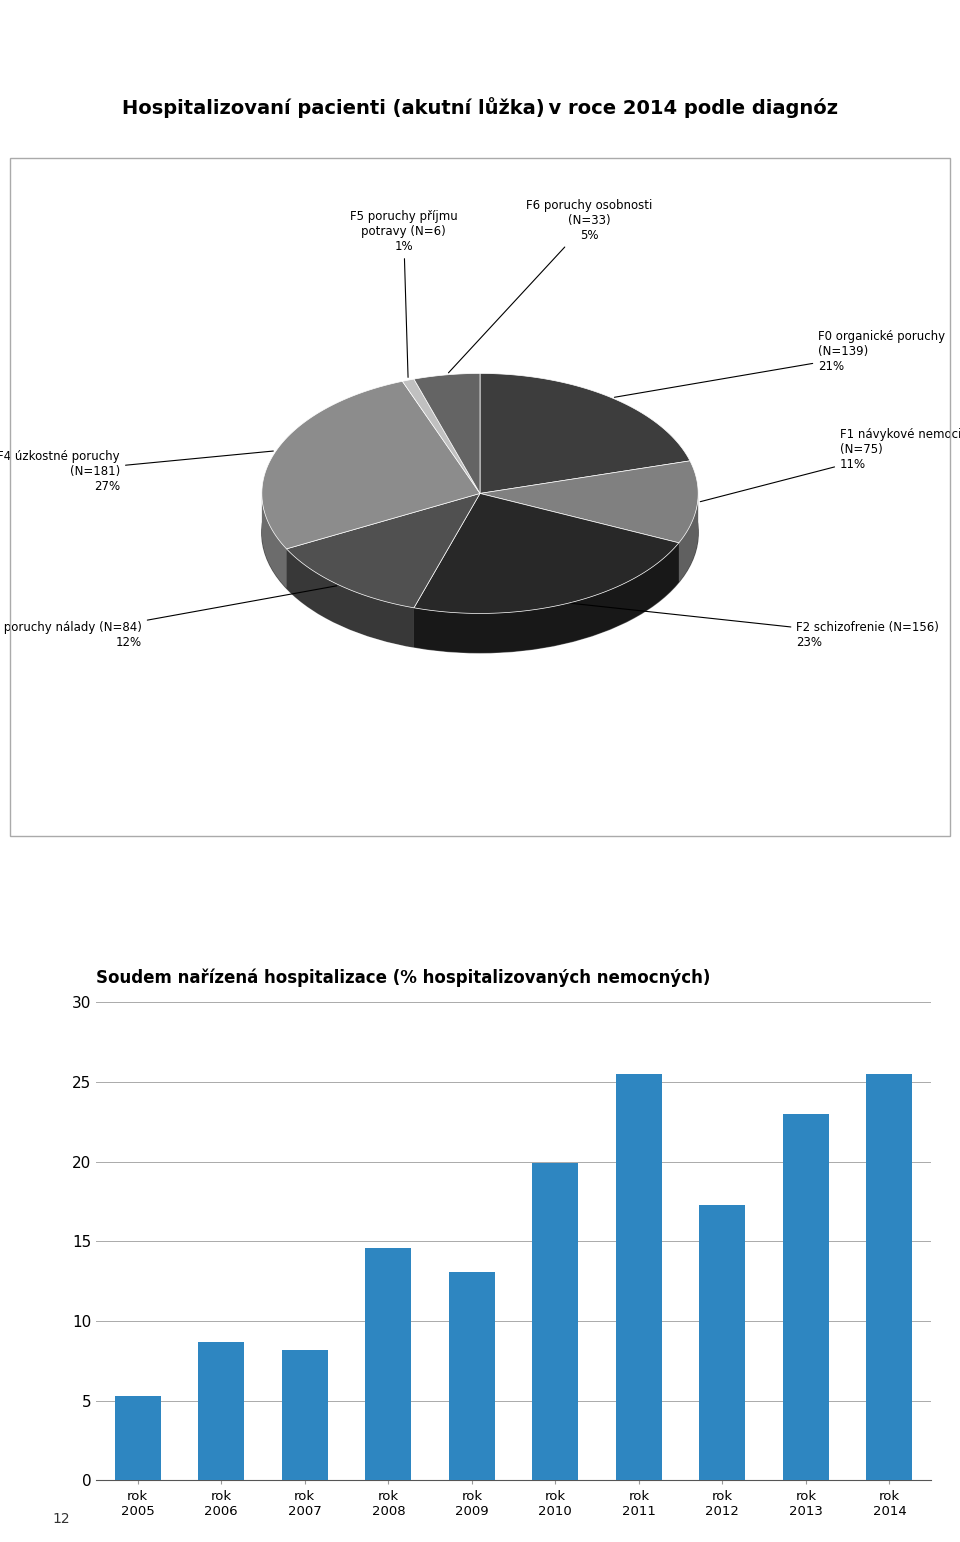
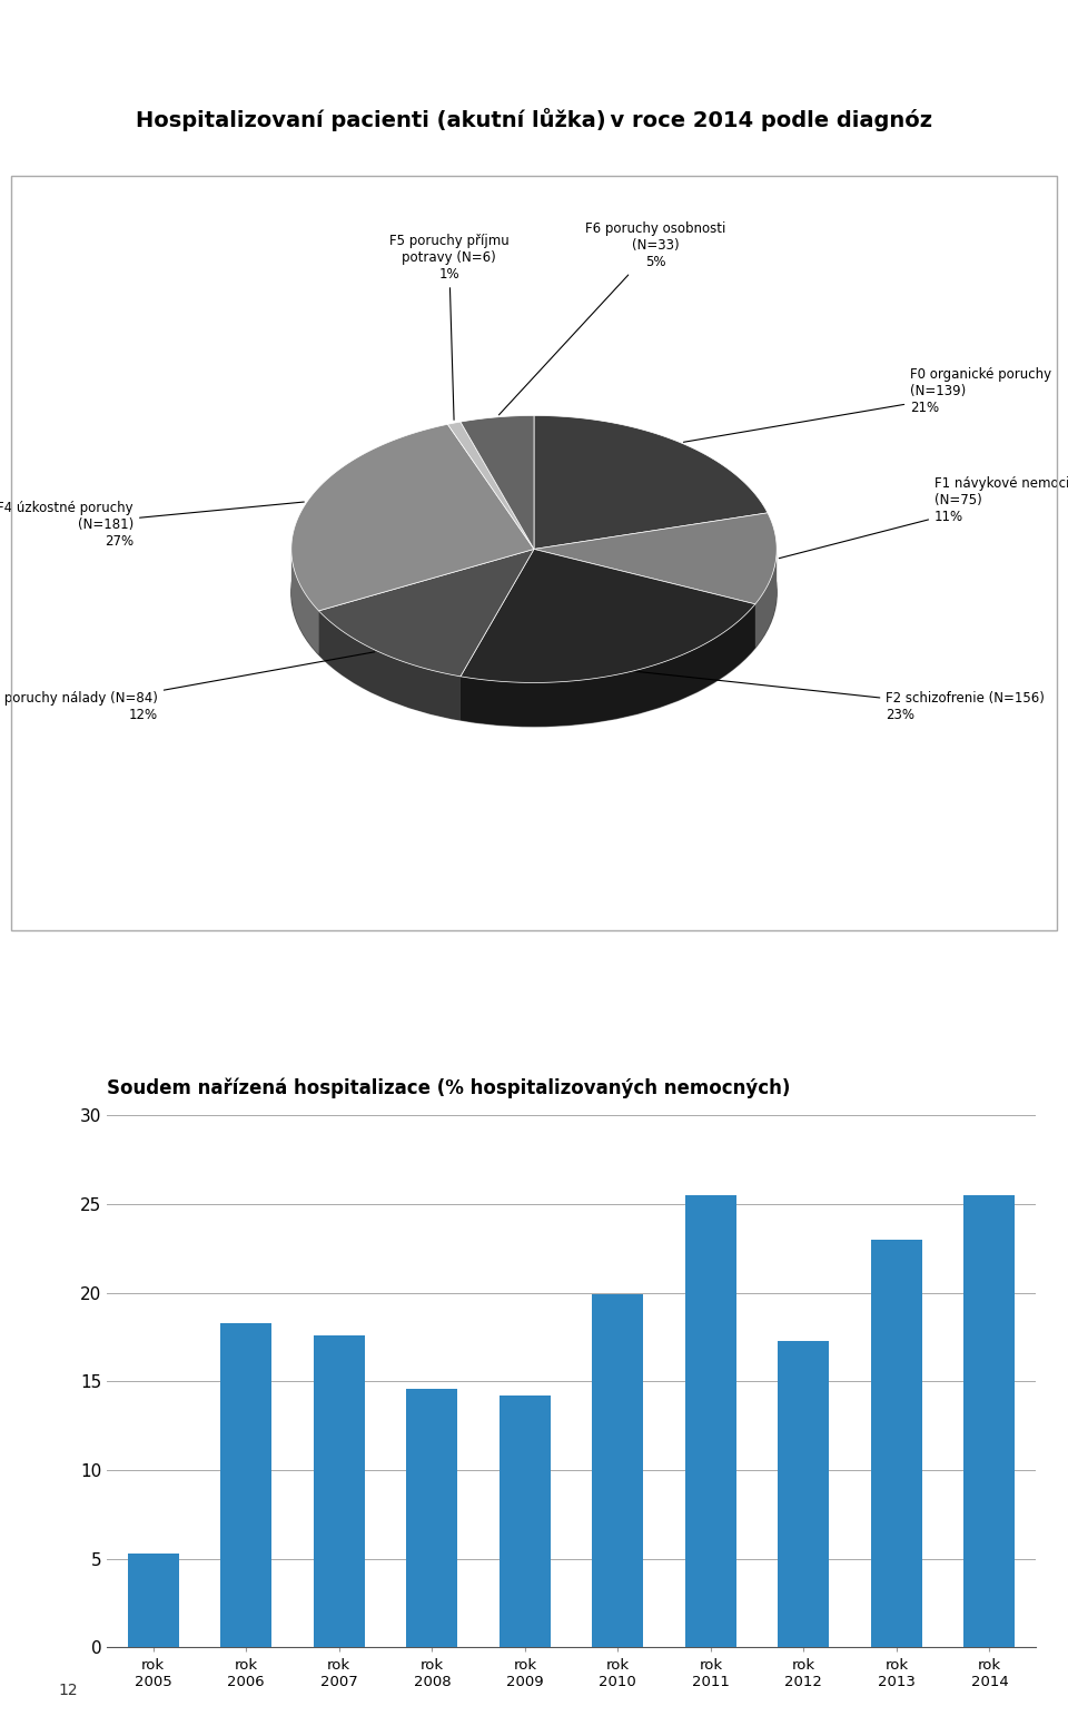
rok 2006: 8.7 -> 18.3
rok 2007: 8.2 -> 17.6
rok 2009: 13.1 -> 14.2
